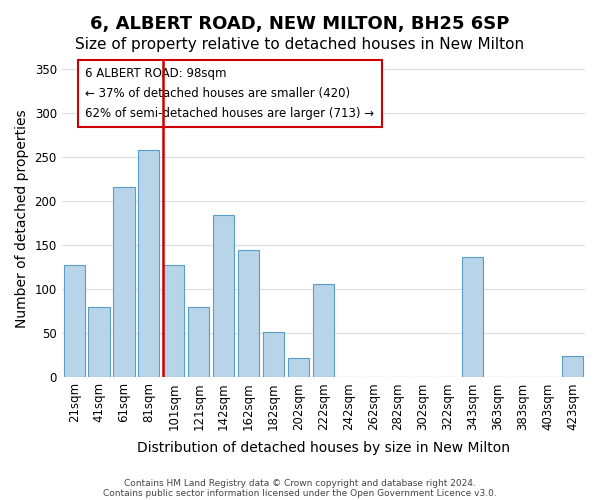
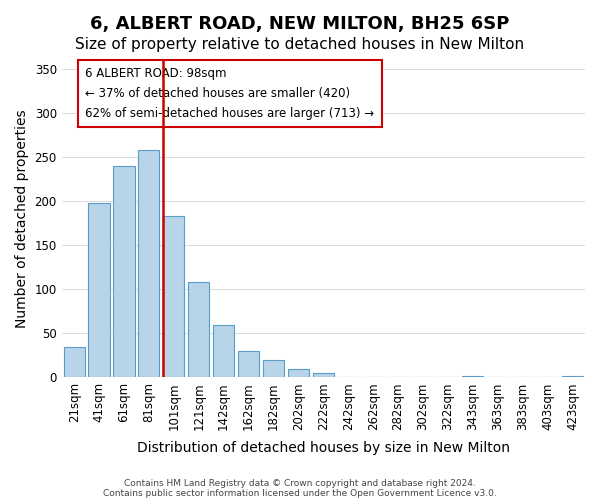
21sqm: 128 -> 35
41sqm: 80 -> 198
61sqm: 216 -> 240
101sqm: 128 -> 183
121sqm: 80 -> 108
142sqm: 184 -> 60
162sqm: 144 -> 30
182sqm: 52 -> 20
202sqm: 22 -> 10
222sqm: 106 -> 5
343sqm: 136 -> 2
423sqm: 24 -> 2
